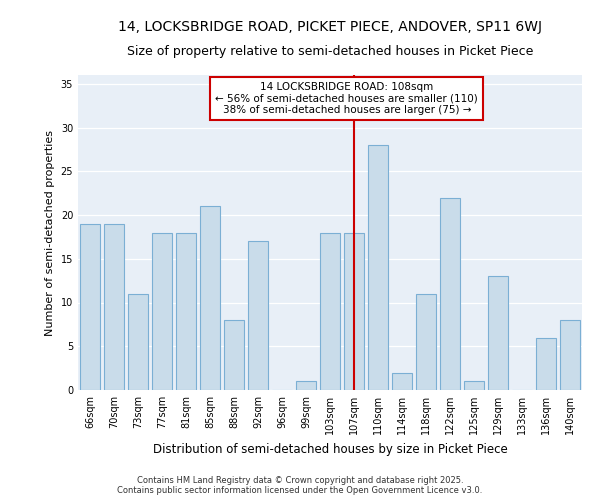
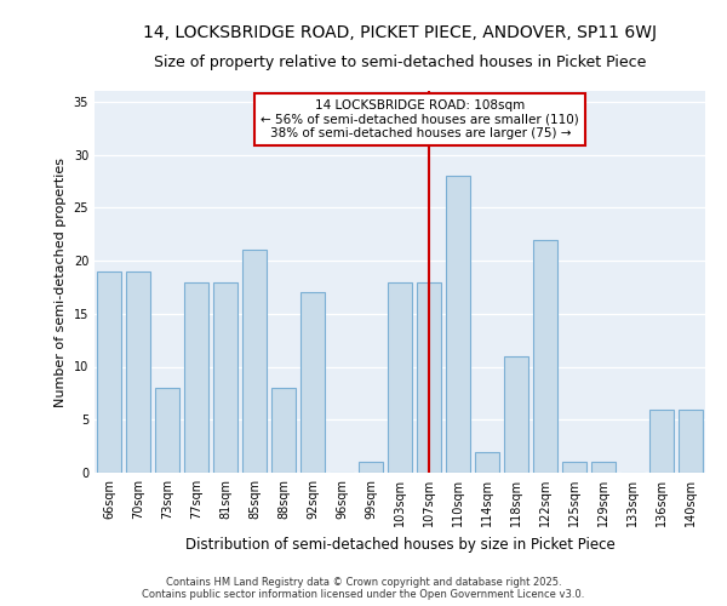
73sqm: 11 -> 8
129sqm: 13 -> 1
140sqm: 8 -> 6
